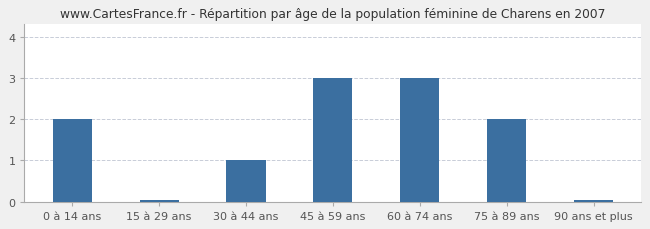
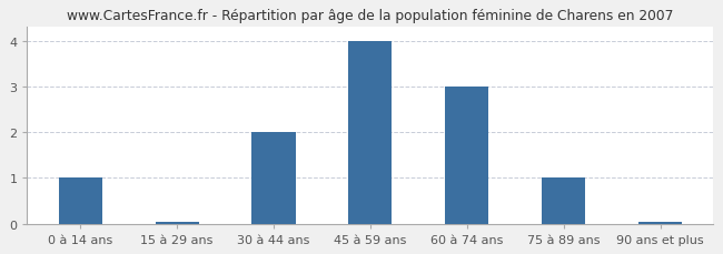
0 à 14 ans: 2.00 -> 1.00
30 à 44 ans: 1.00 -> 2.00
45 à 59 ans: 3.00 -> 4.00
75 à 89 ans: 2.00 -> 1.00
